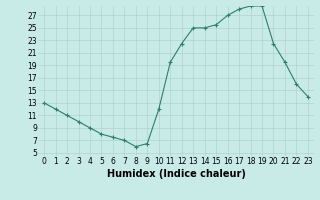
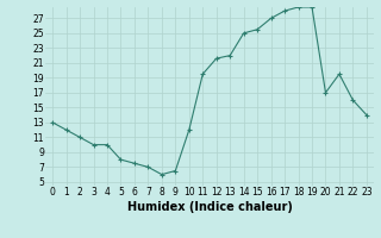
4: 9.0 -> 10.0
12: 22.5 -> 21.6
13: 25.0 -> 22.0
20: 22.5 -> 17.0
